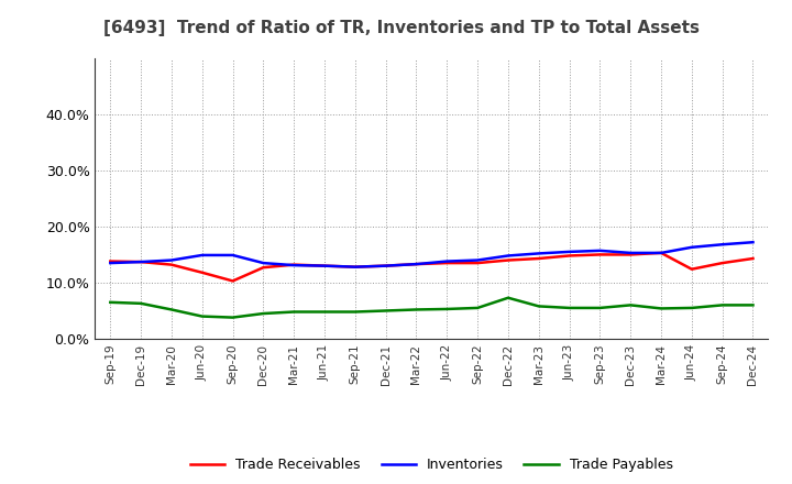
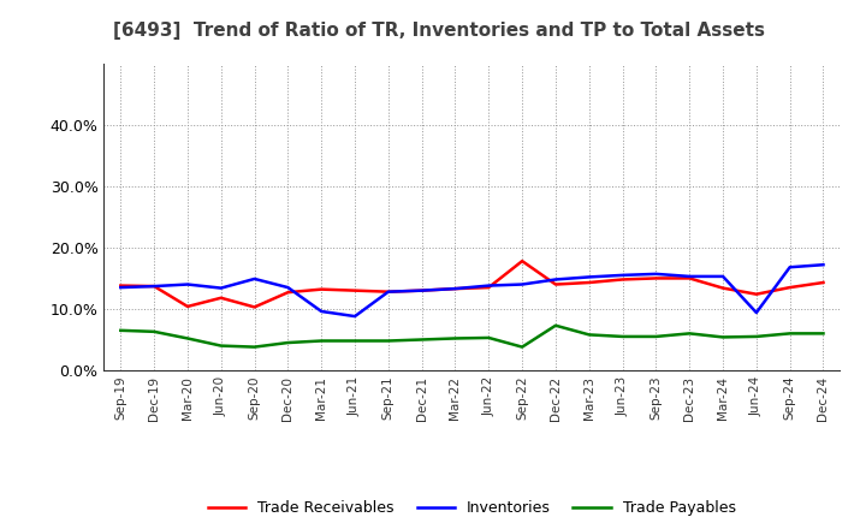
Trade Receivables/Mar-20: 13.2% -> 10.4%
Inventories/Jun-20: 14.9% -> 13.4%
Inventories/Mar-21: 13.1% -> 9.6%
Inventories/Jun-21: 13.0% -> 8.8%
Trade Receivables/Sep-22: 13.5% -> 17.8%
Trade Payables/Sep-22: 5.5% -> 3.8%
Trade Receivables/Mar-24: 15.3% -> 13.4%
Inventories/Jun-24: 16.3% -> 9.4%
